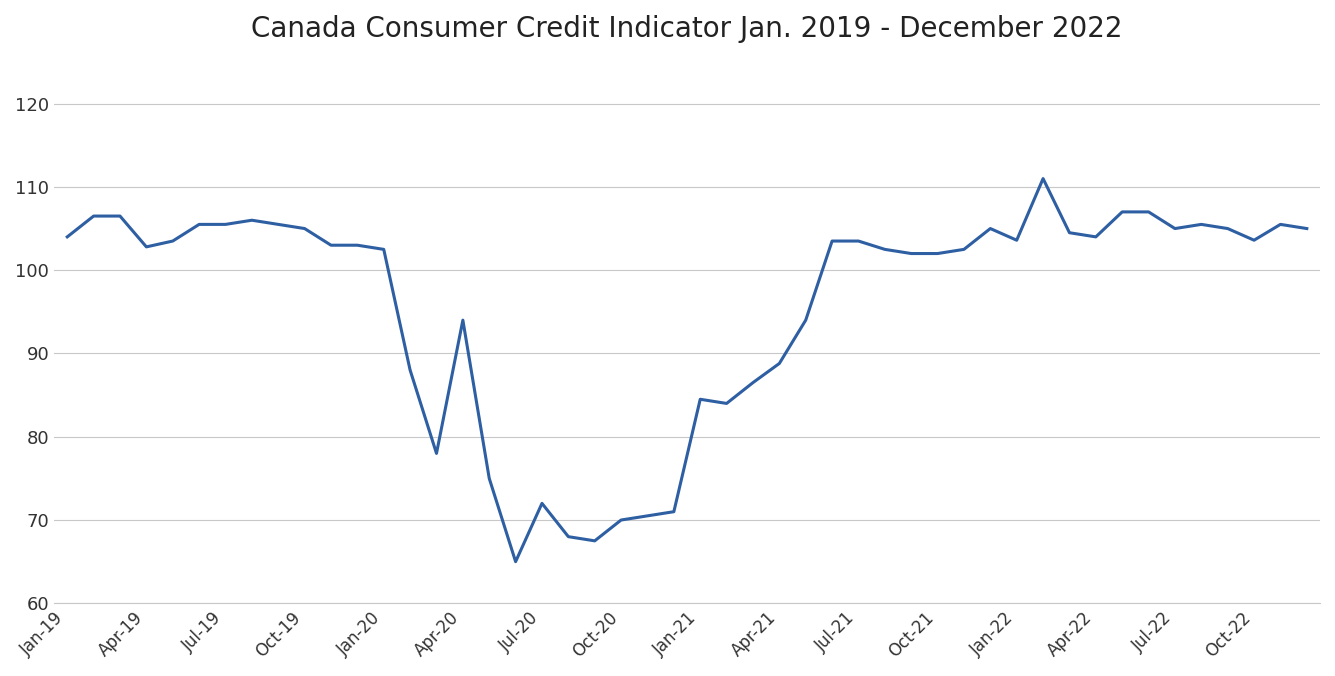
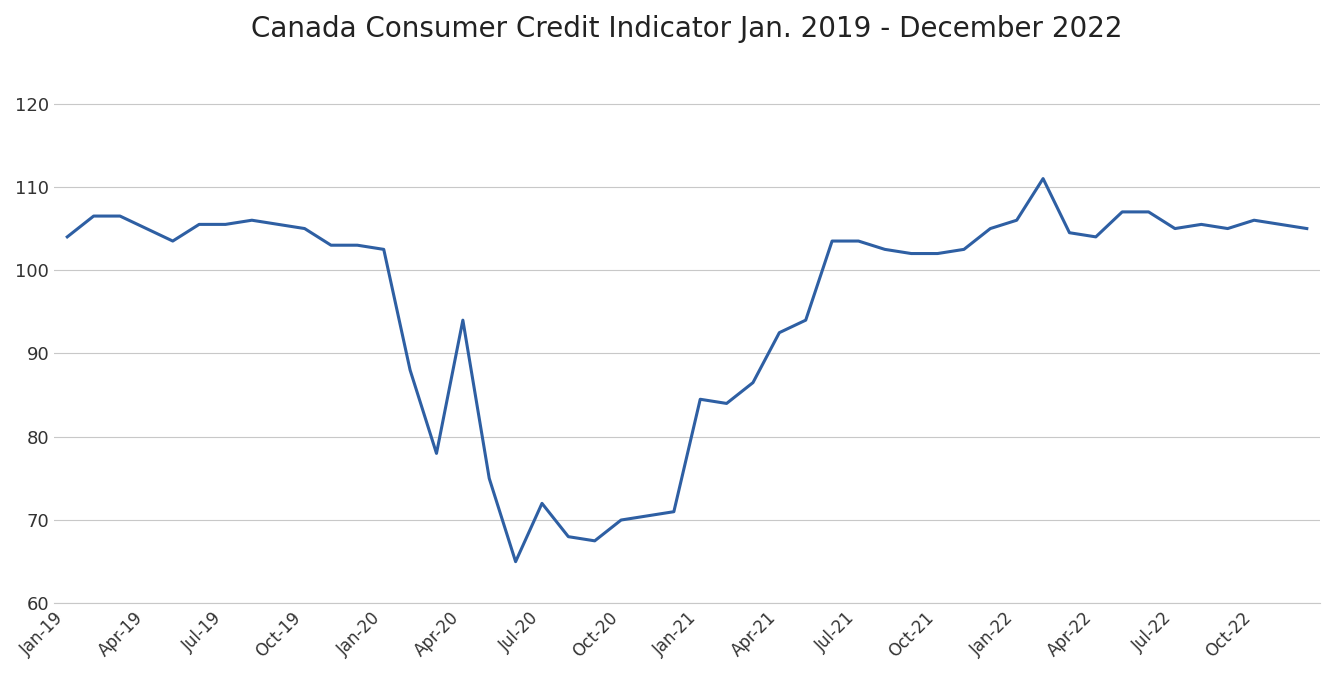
Apr-19: 102.8 -> 105.0
Apr-21: 88.8 -> 92.5
Jan-22: 103.6 -> 106.0
Oct-22: 103.6 -> 106.0
